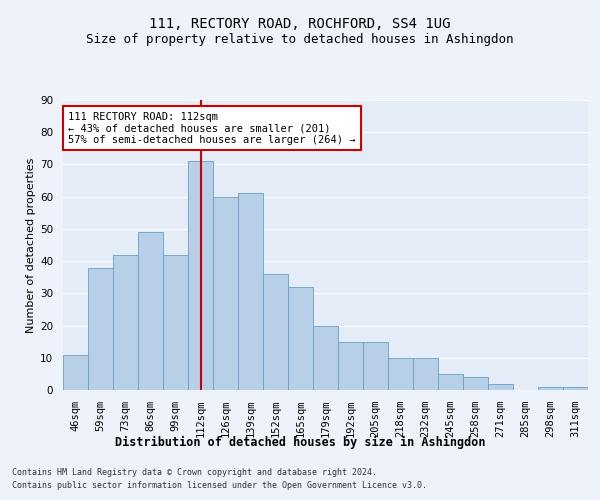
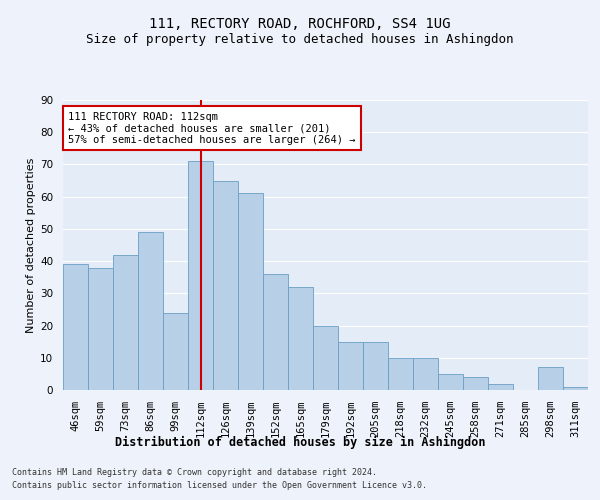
46sqm: 11 -> 39
99sqm: 42 -> 24
126sqm: 60 -> 65
298sqm: 1 -> 7
